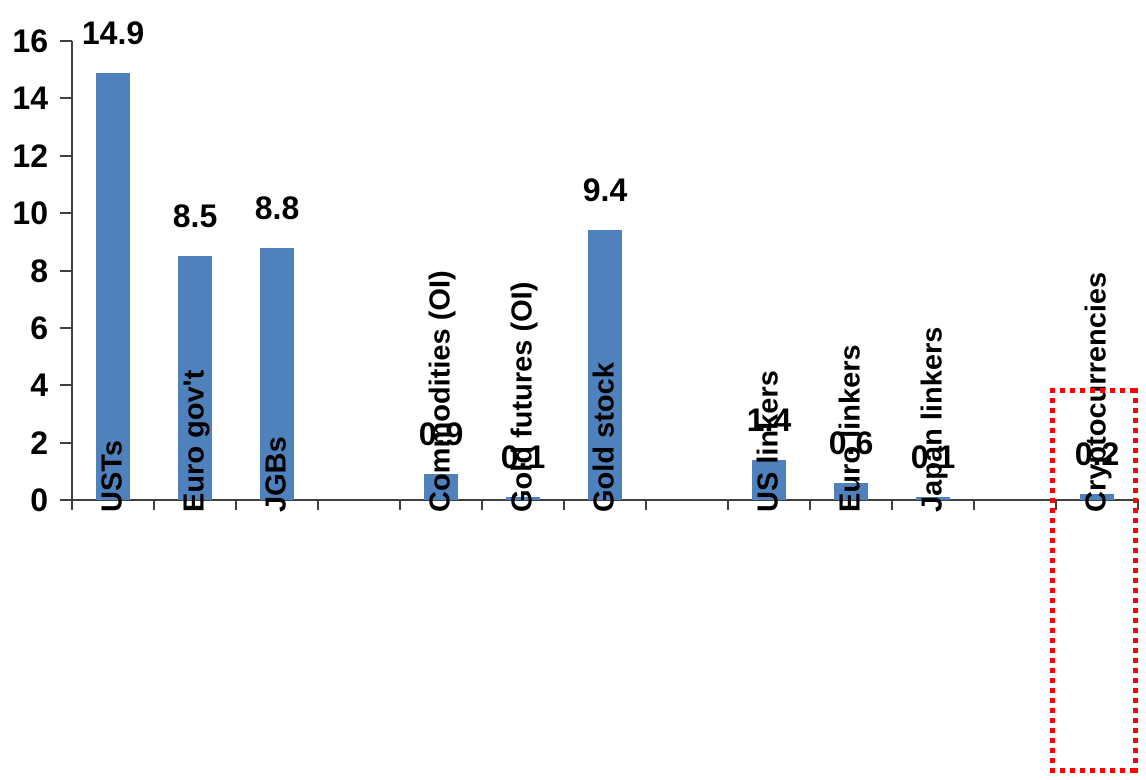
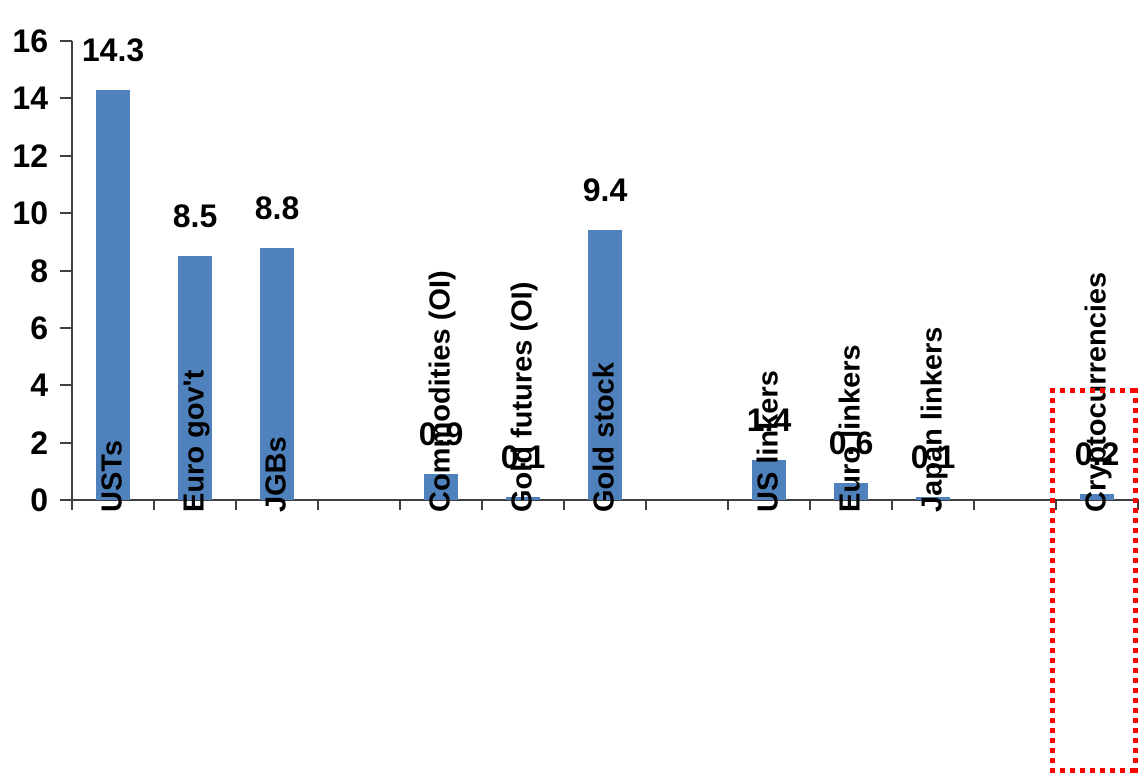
USTs: 14.9 -> 14.3
